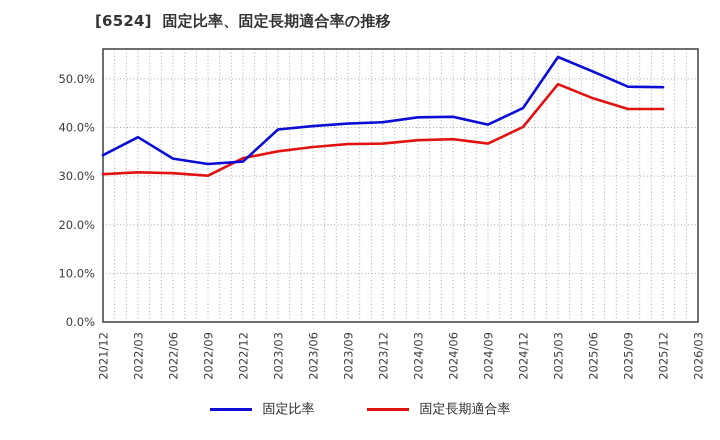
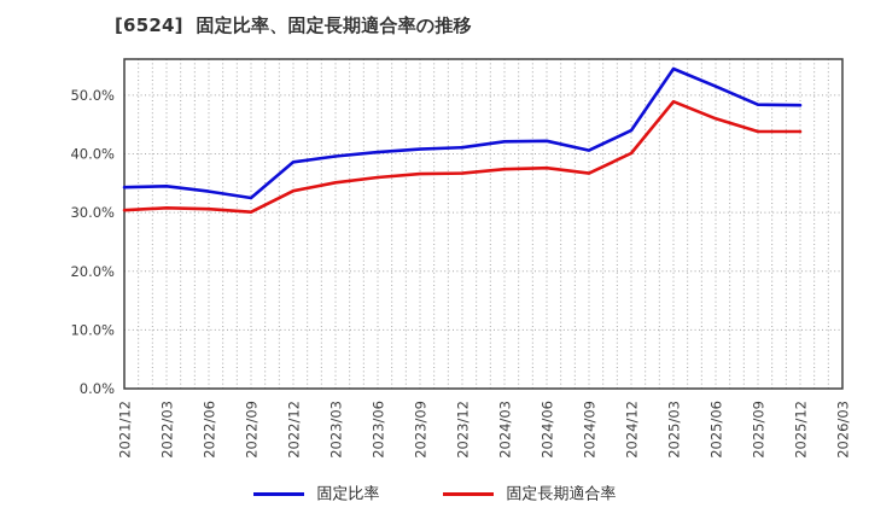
固定比率/2022/03: 38% -> 34%
固定比率/2022/12: 33% -> 39%
